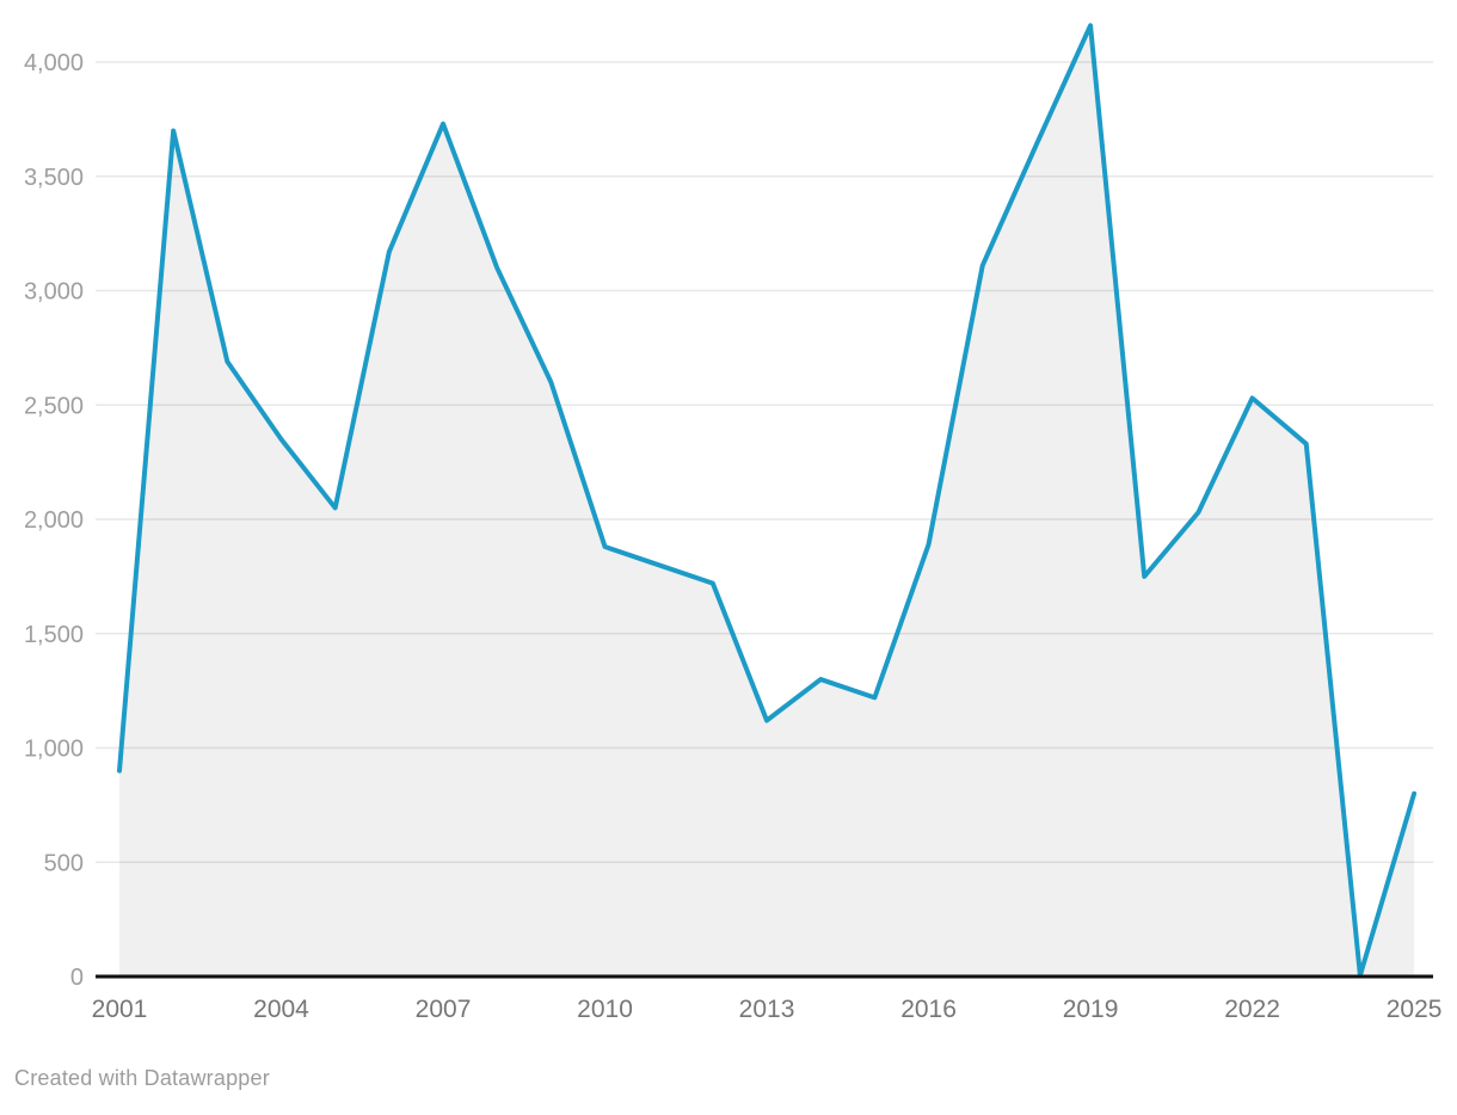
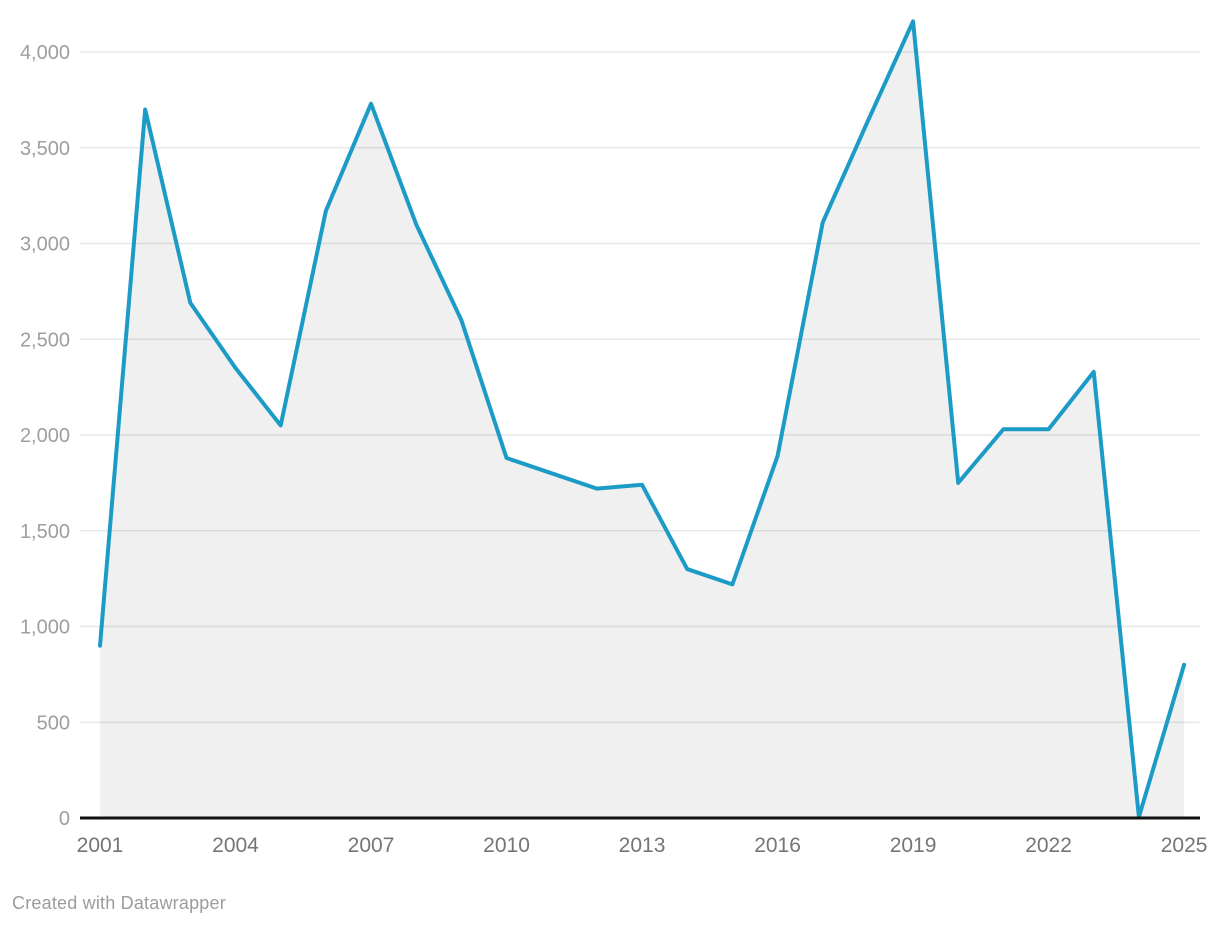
2013: 1120 -> 1740
2022: 2530 -> 2030
